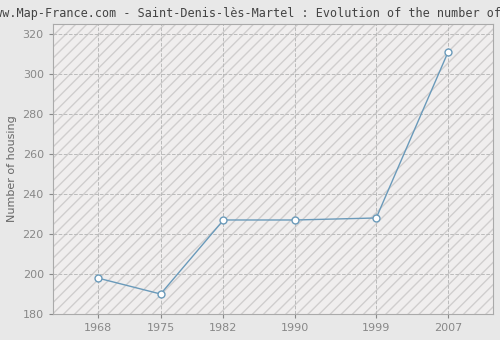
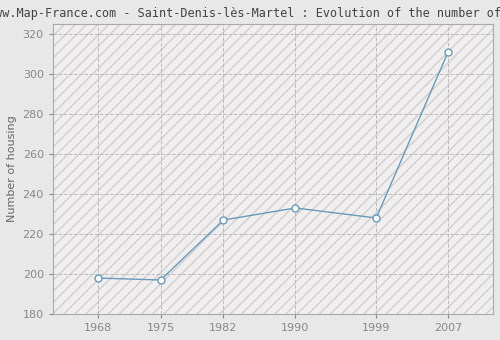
1975: 190 -> 197
1990: 227 -> 233
